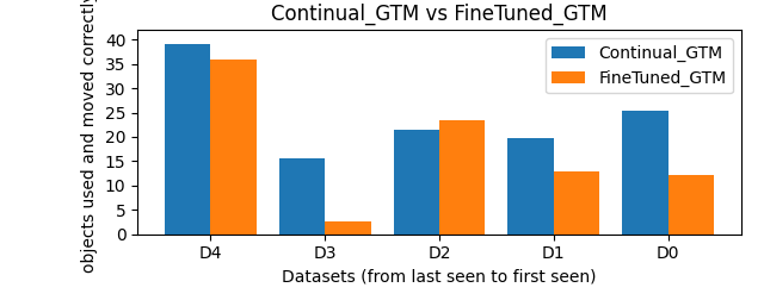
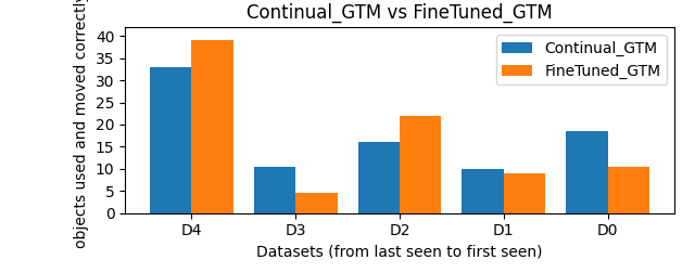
Continual_GTM/D4: 39.0 -> 33.0
FineTuned_GTM/D4: 35.8 -> 39.0
Continual_GTM/D3: 15.5 -> 10.5
FineTuned_GTM/D3: 2.5 -> 4.5
Continual_GTM/D2: 21.5 -> 16.0
FineTuned_GTM/D2: 23.5 -> 22.0
Continual_GTM/D1: 19.8 -> 10.0
FineTuned_GTM/D1: 13.0 -> 9.0
Continual_GTM/D0: 25.5 -> 18.5
FineTuned_GTM/D0: 12.2 -> 10.5
